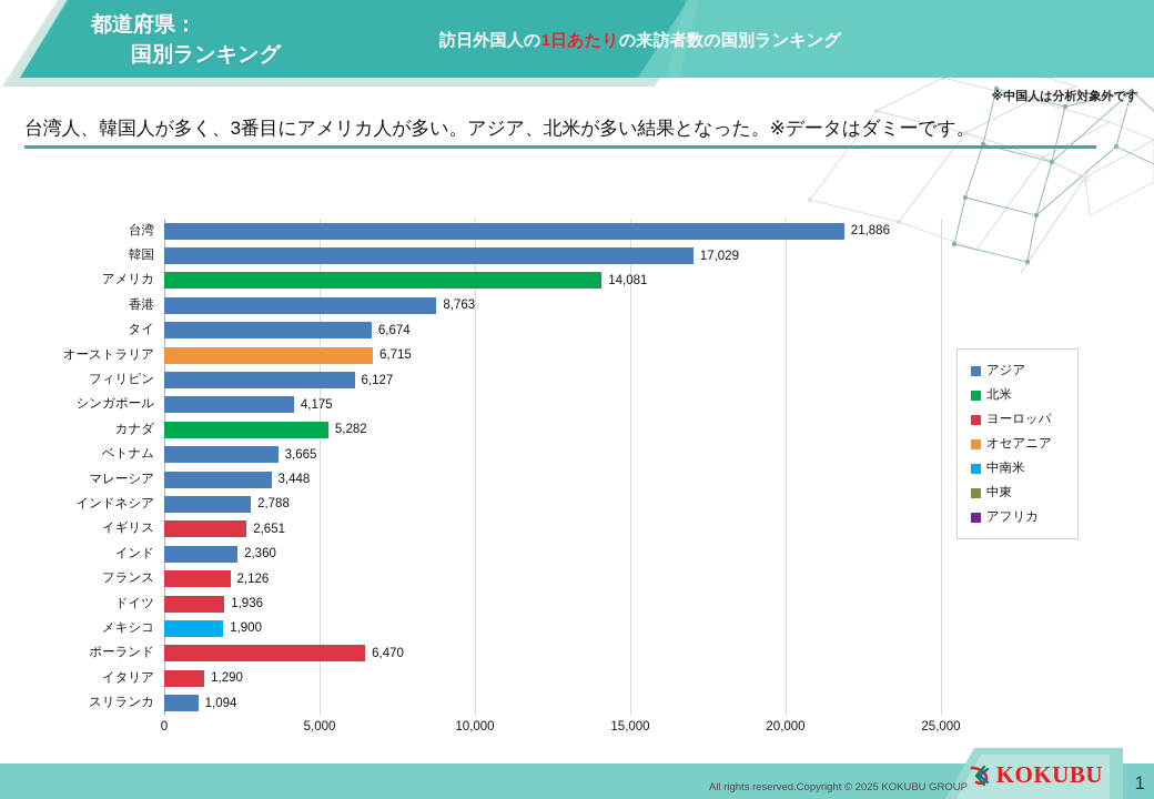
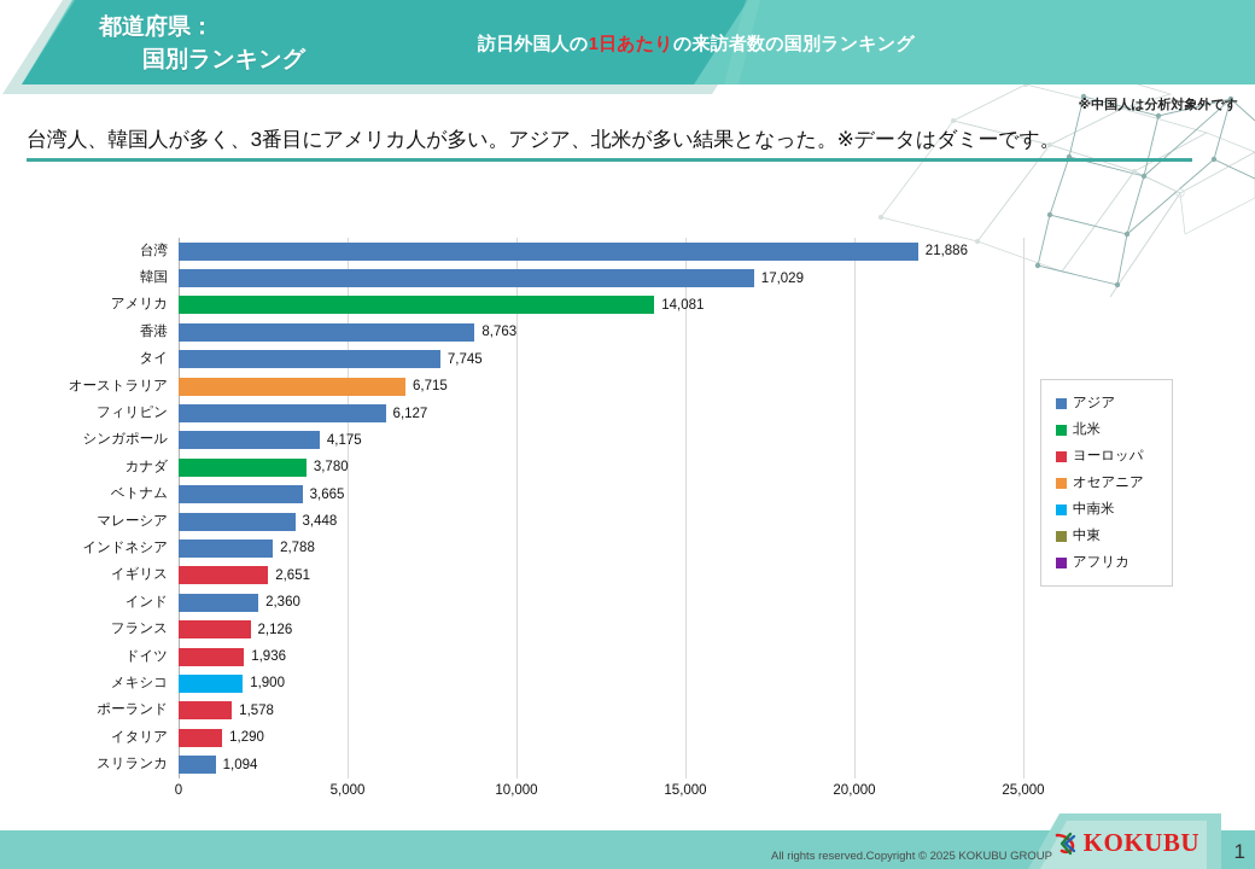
タイ: 6,674 -> 7,745
カナダ: 5,282 -> 3,780
ポーランド: 6,470 -> 1,578
